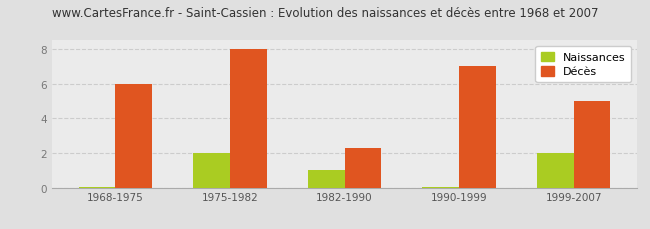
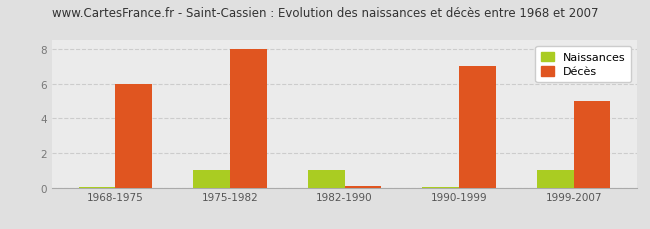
Naissances/1975-1982: 2.0 -> 1.0
Décès/1982-1990: 2.3 -> 0.1
Naissances/1999-2007: 2.0 -> 1.0
